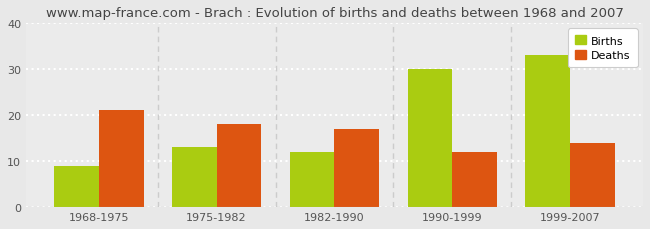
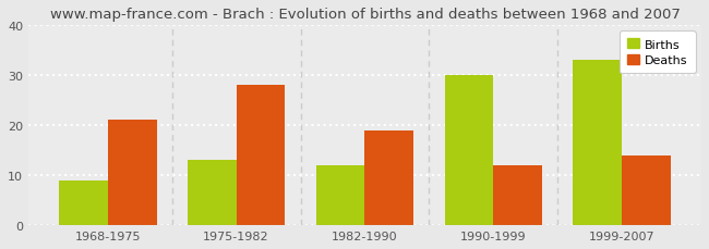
Deaths/1975-1982: 18 -> 28
Deaths/1982-1990: 17 -> 19
